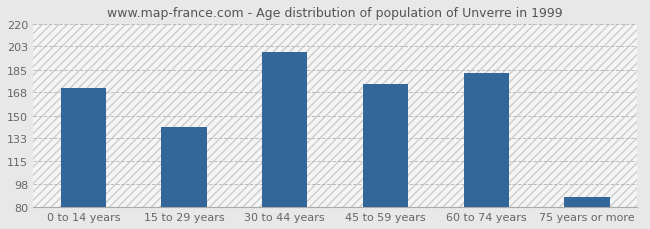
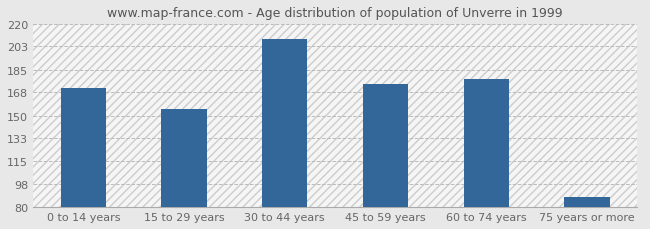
15 to 29 years: 141 -> 155
30 to 44 years: 199 -> 209
60 to 74 years: 183 -> 178
